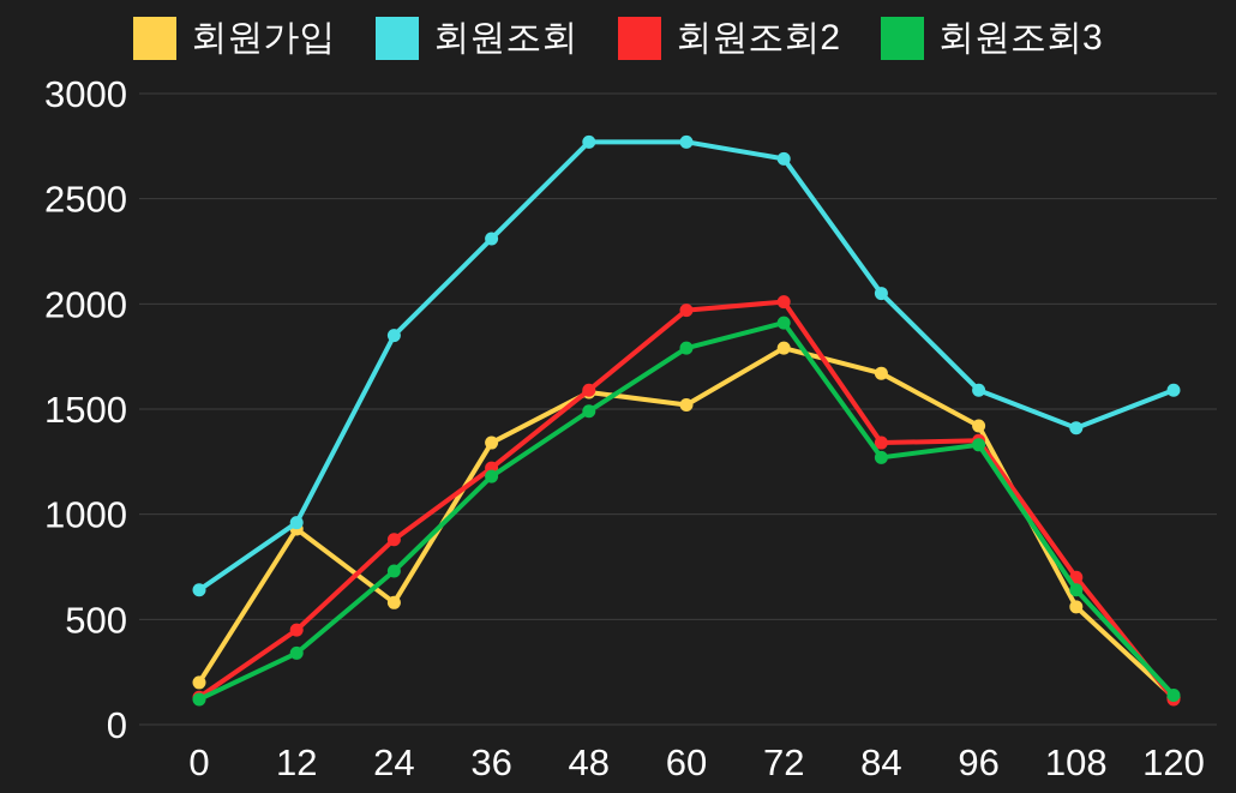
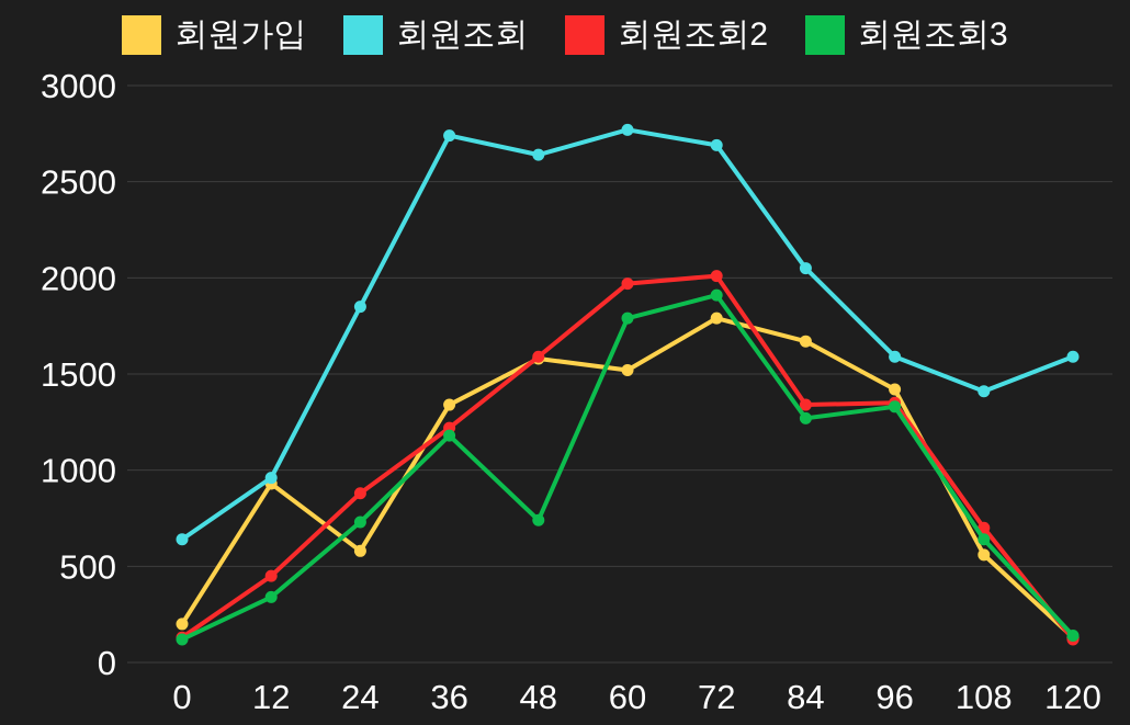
회원조회/36: 2310 -> 2740
회원조회/48: 2770 -> 2640
회원조회3/48: 1490 -> 740
